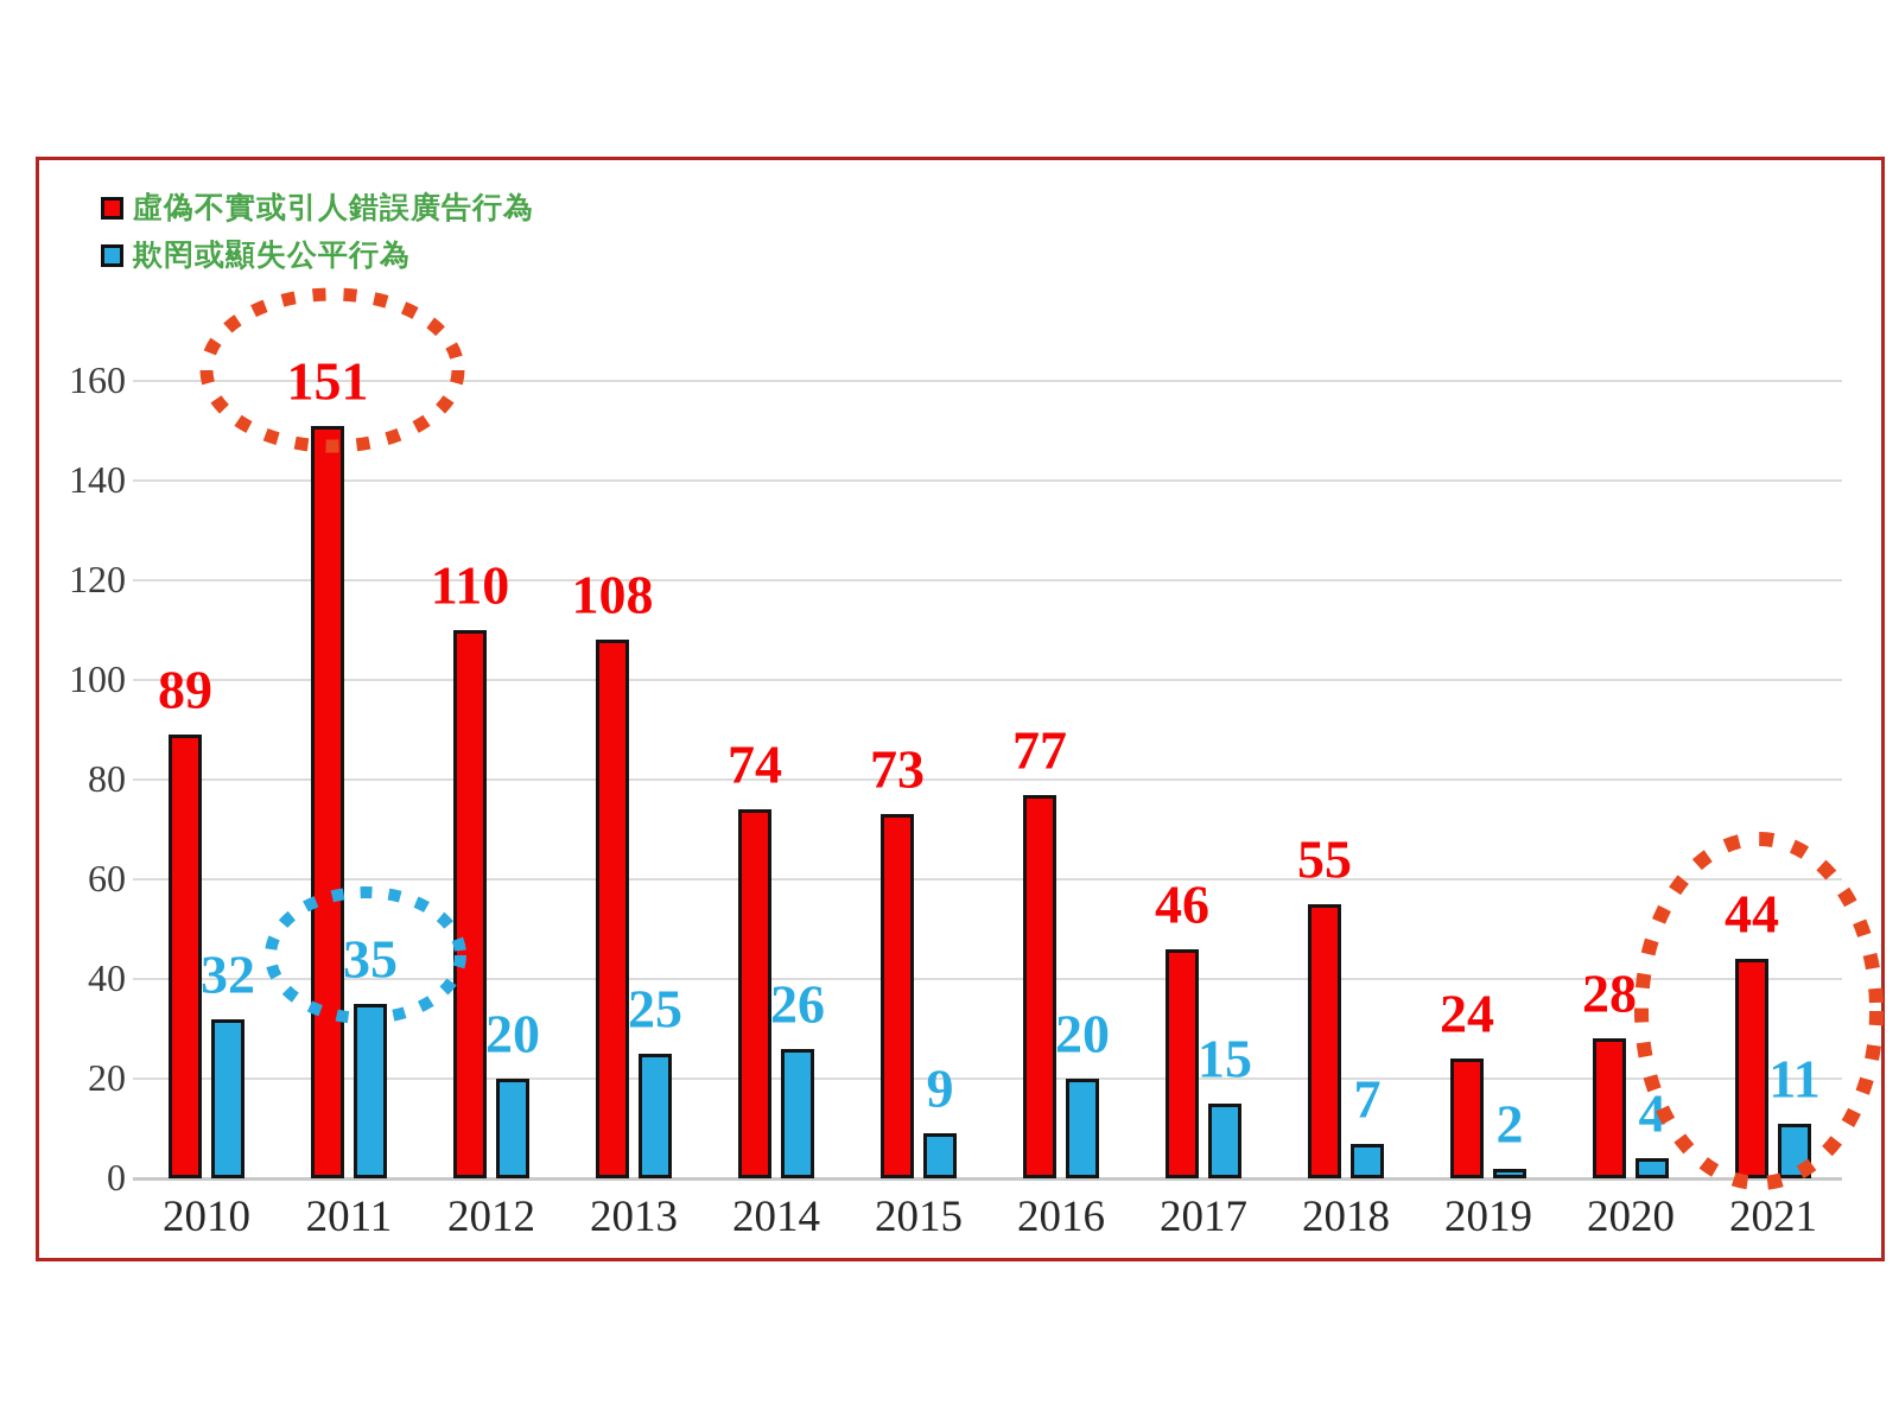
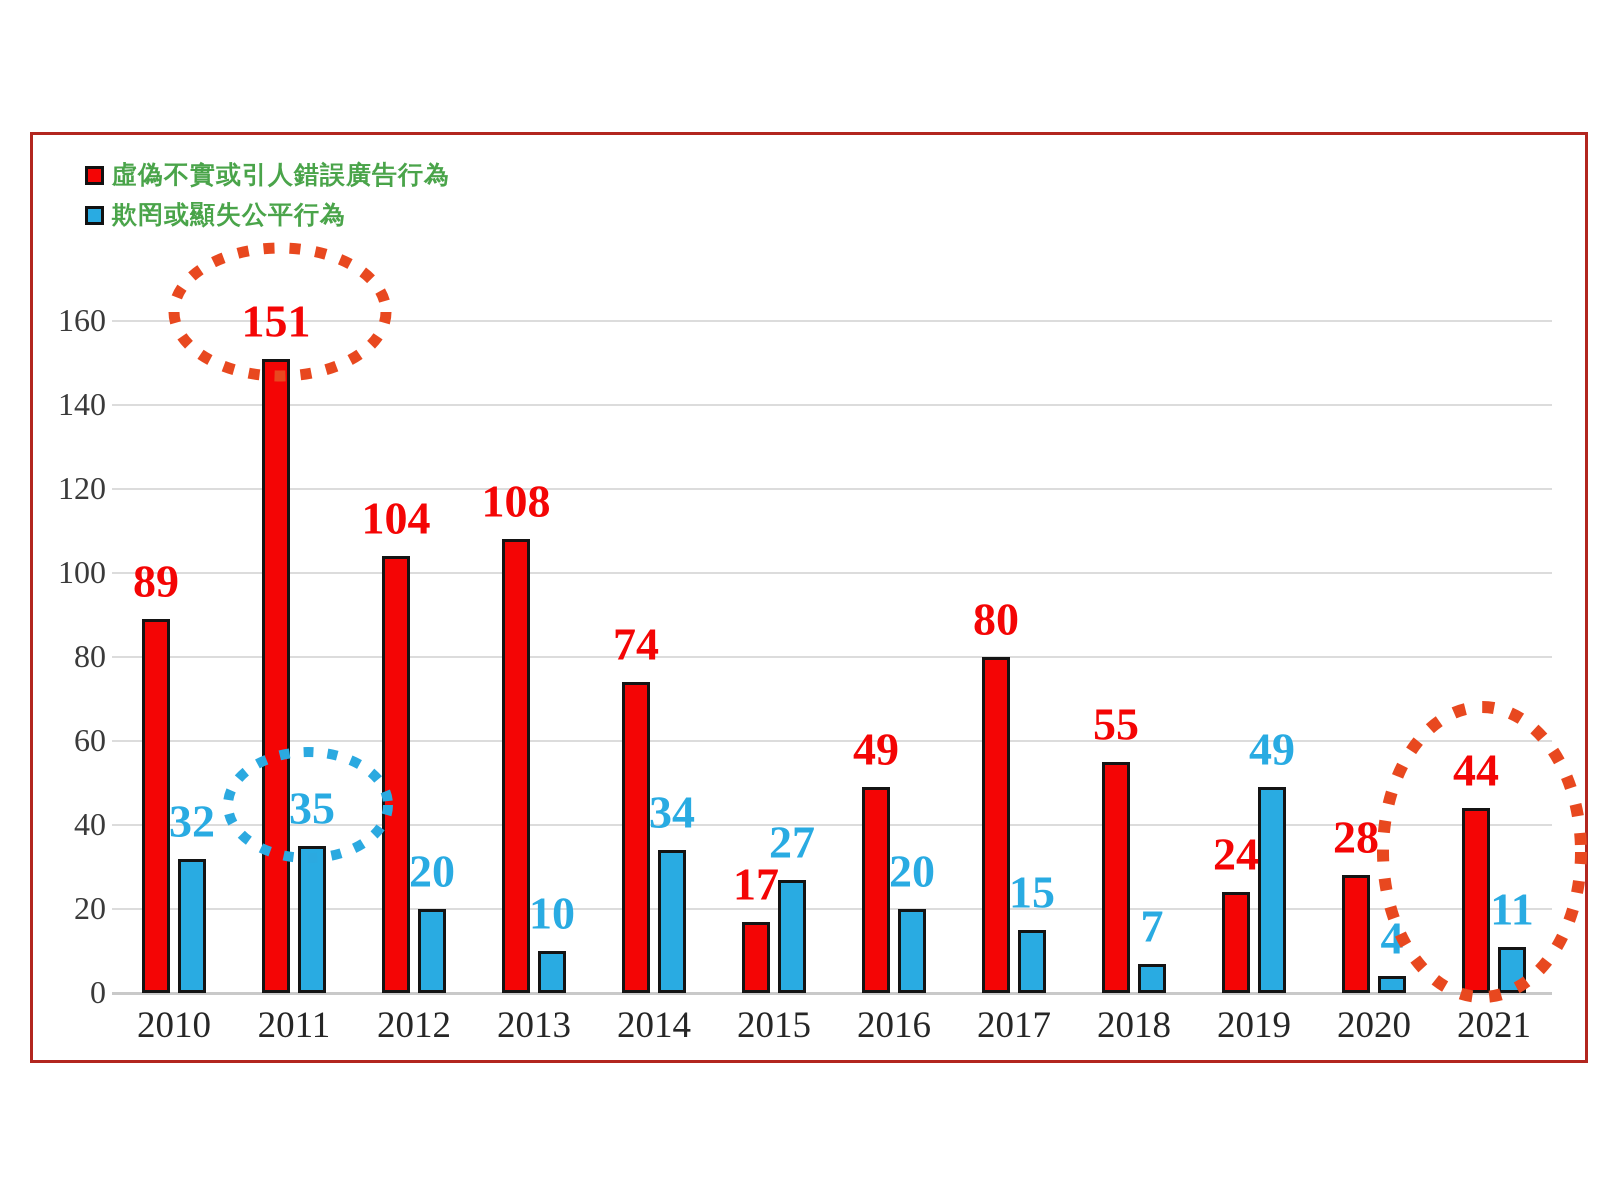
虛偽不實或引人錯誤廣告行為/2012: 110 -> 104
欺罔或顯失公平行為/2013: 25 -> 10
欺罔或顯失公平行為/2014: 26 -> 34
虛偽不實或引人錯誤廣告行為/2015: 73 -> 17
欺罔或顯失公平行為/2015: 9 -> 27
虛偽不實或引人錯誤廣告行為/2016: 77 -> 49
虛偽不實或引人錯誤廣告行為/2017: 46 -> 80
欺罔或顯失公平行為/2019: 2 -> 49
